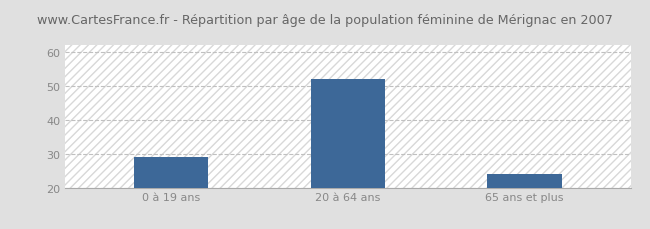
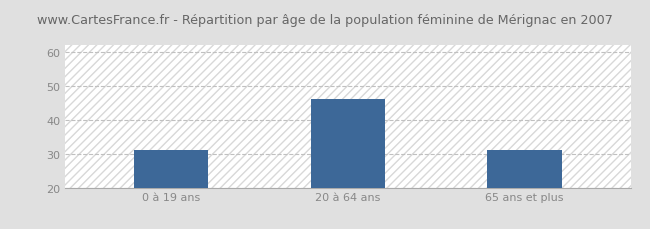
0 à 19 ans: 29 -> 31
20 à 64 ans: 52 -> 46
65 ans et plus: 24 -> 31
